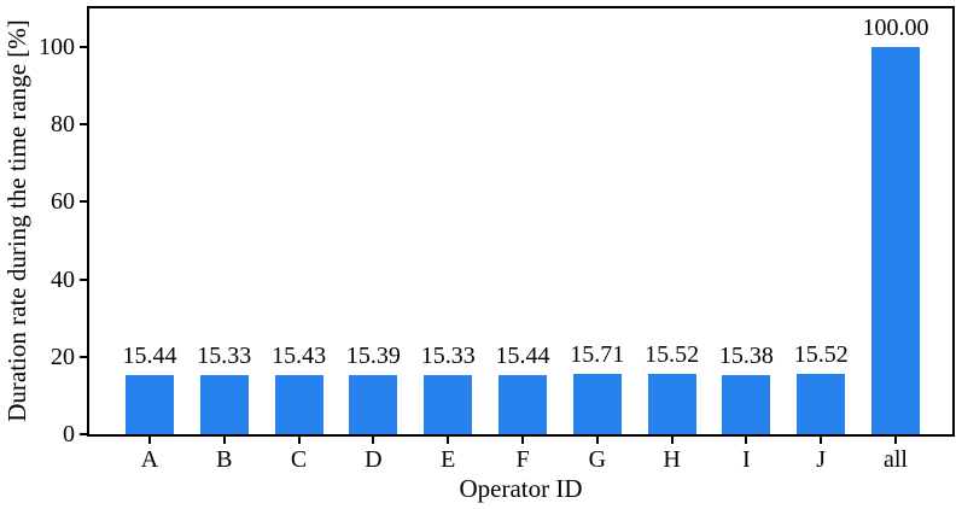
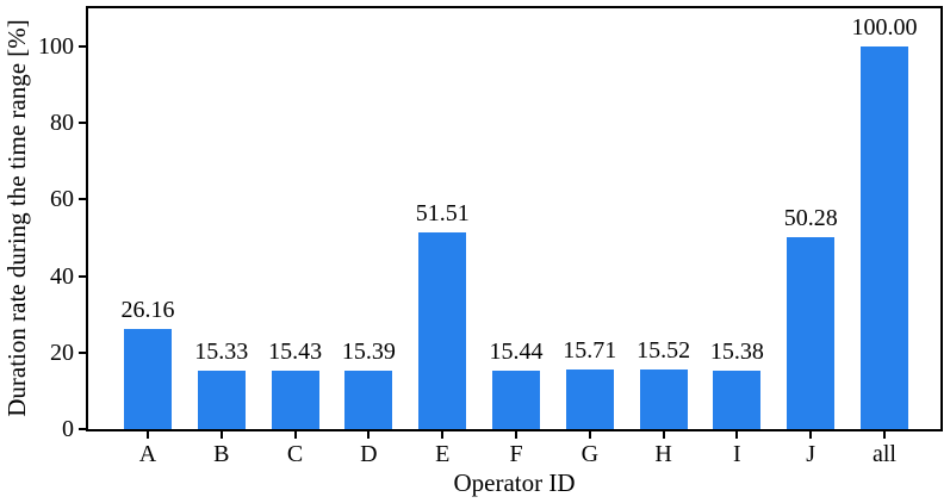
A: 15.44 -> 26.16
E: 15.33 -> 51.51
J: 15.52 -> 50.28
